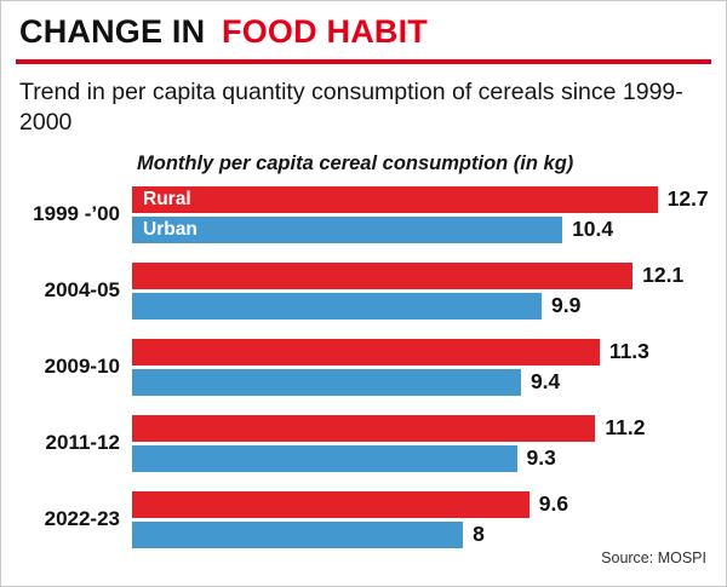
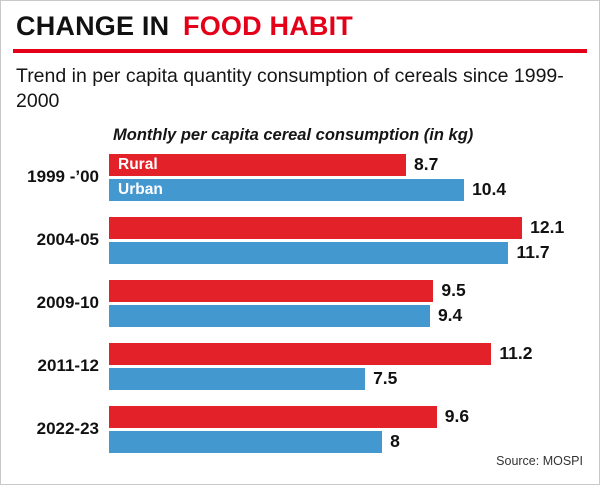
Rural/1999 -’00: 12.7 -> 8.7
Urban/2004-05: 9.9 -> 11.7
Rural/2009-10: 11.3 -> 9.5
Urban/2011-12: 9.3 -> 7.5
